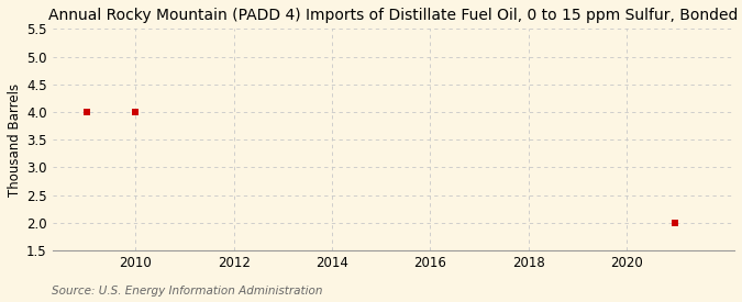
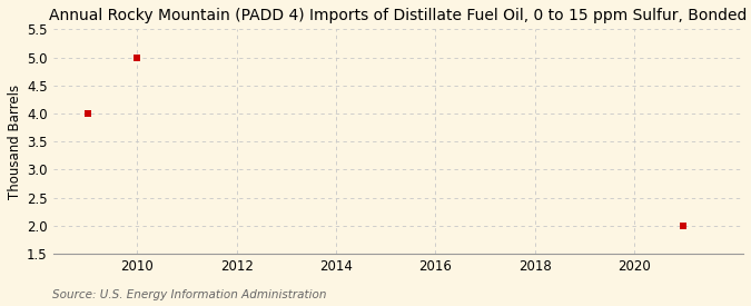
2010: 4 -> 5
